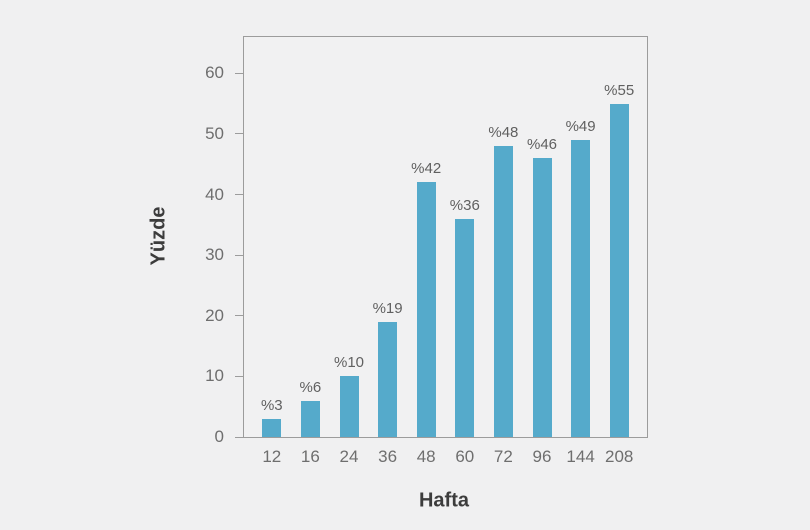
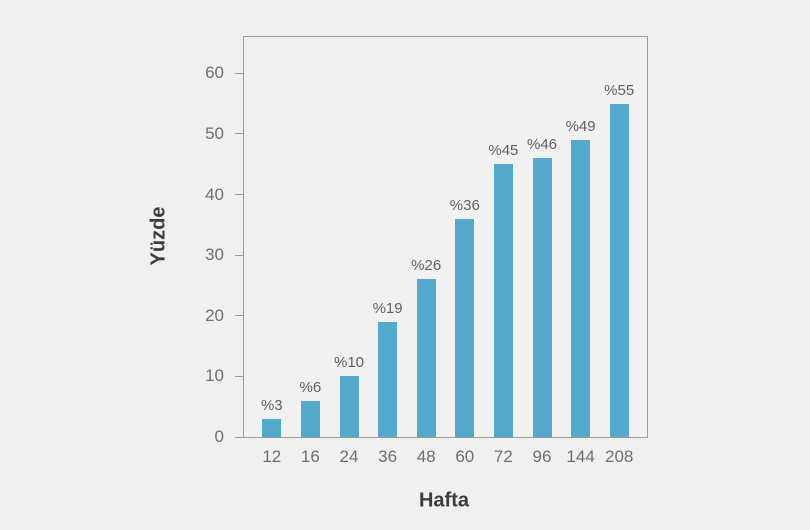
48: 42 -> 26
72: 48 -> 45
